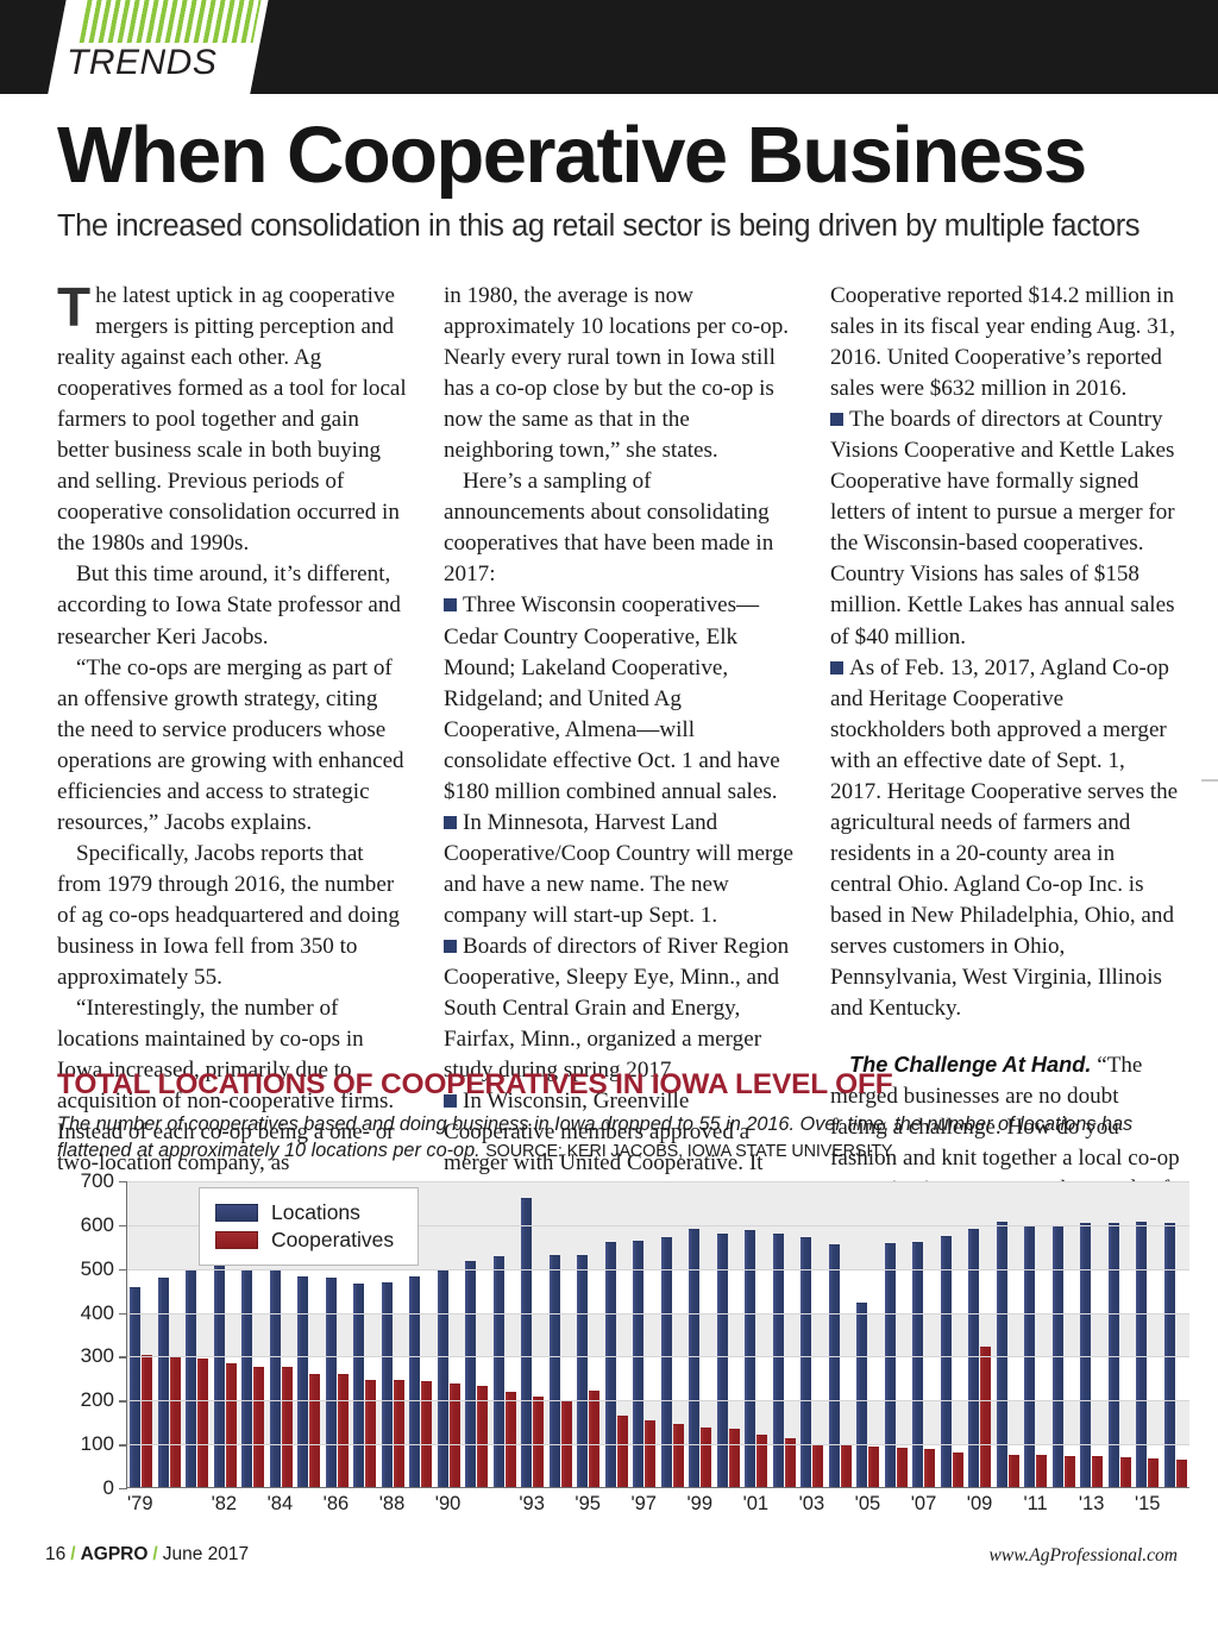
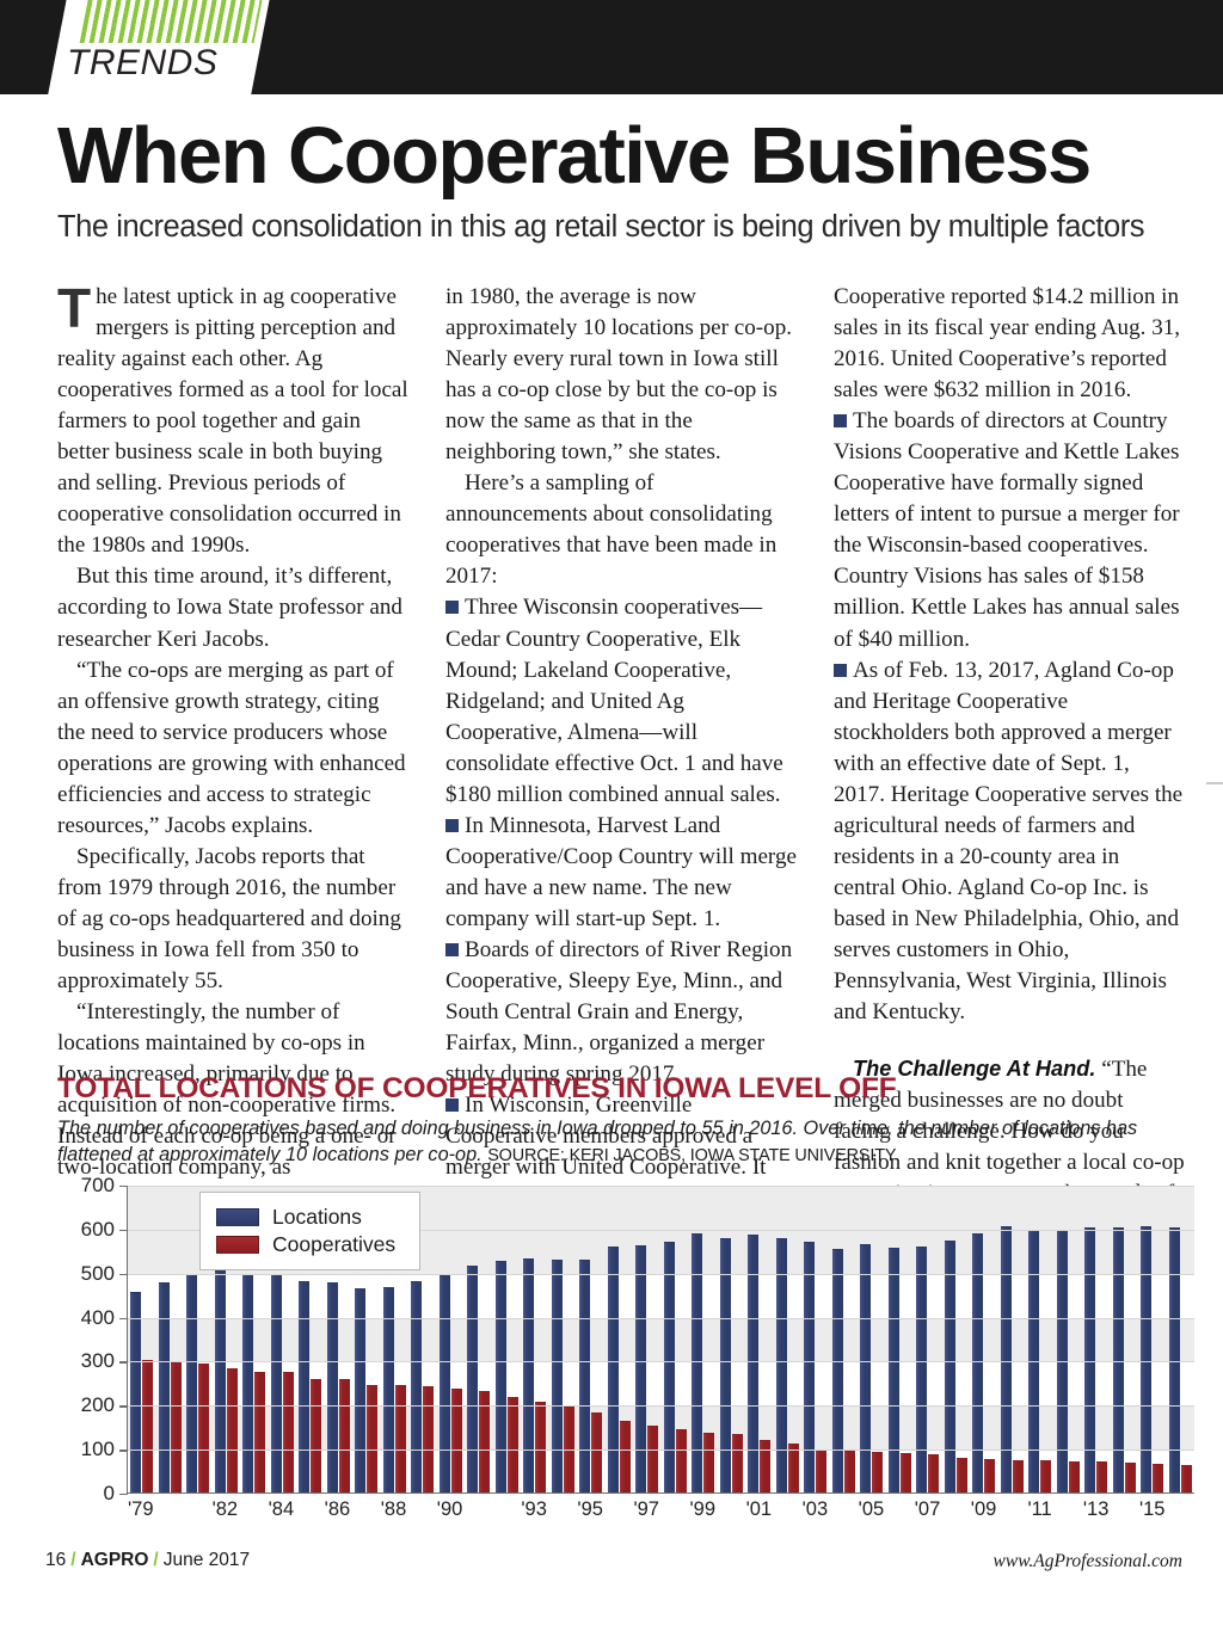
Locations/'93: 660 -> 530
Cooperatives/'95: 220 -> 180
Locations/'05: 420 -> 560
Cooperatives/'09: 320 -> 80
